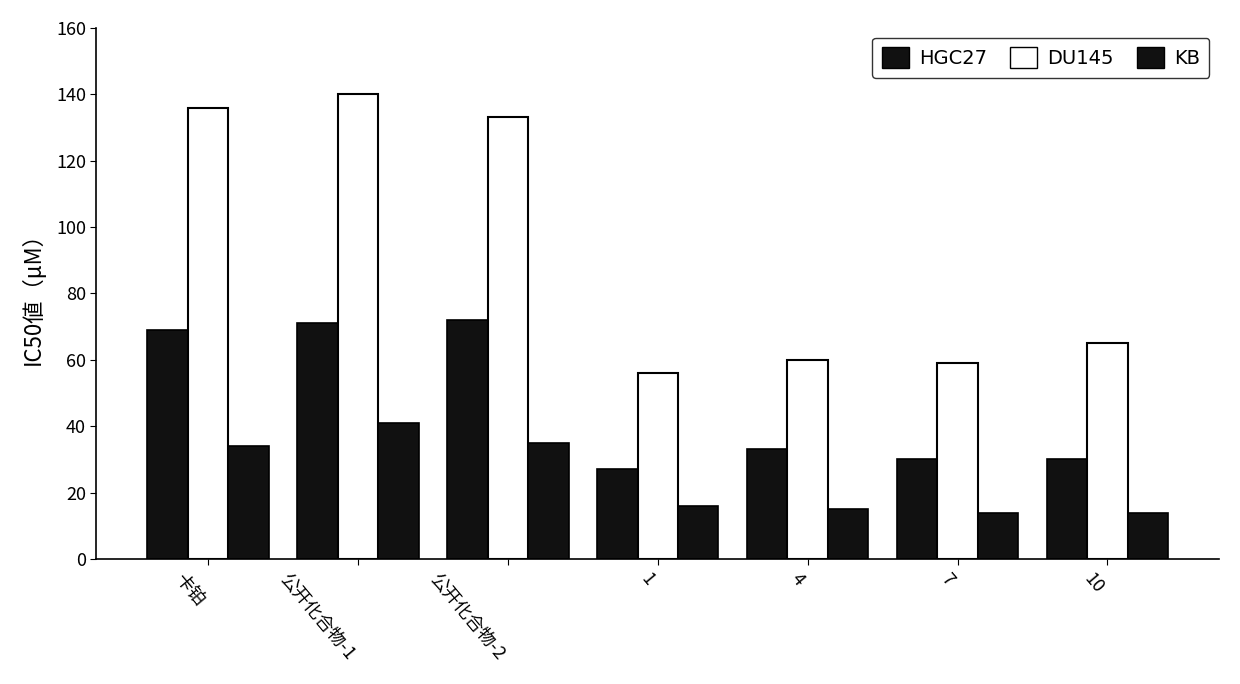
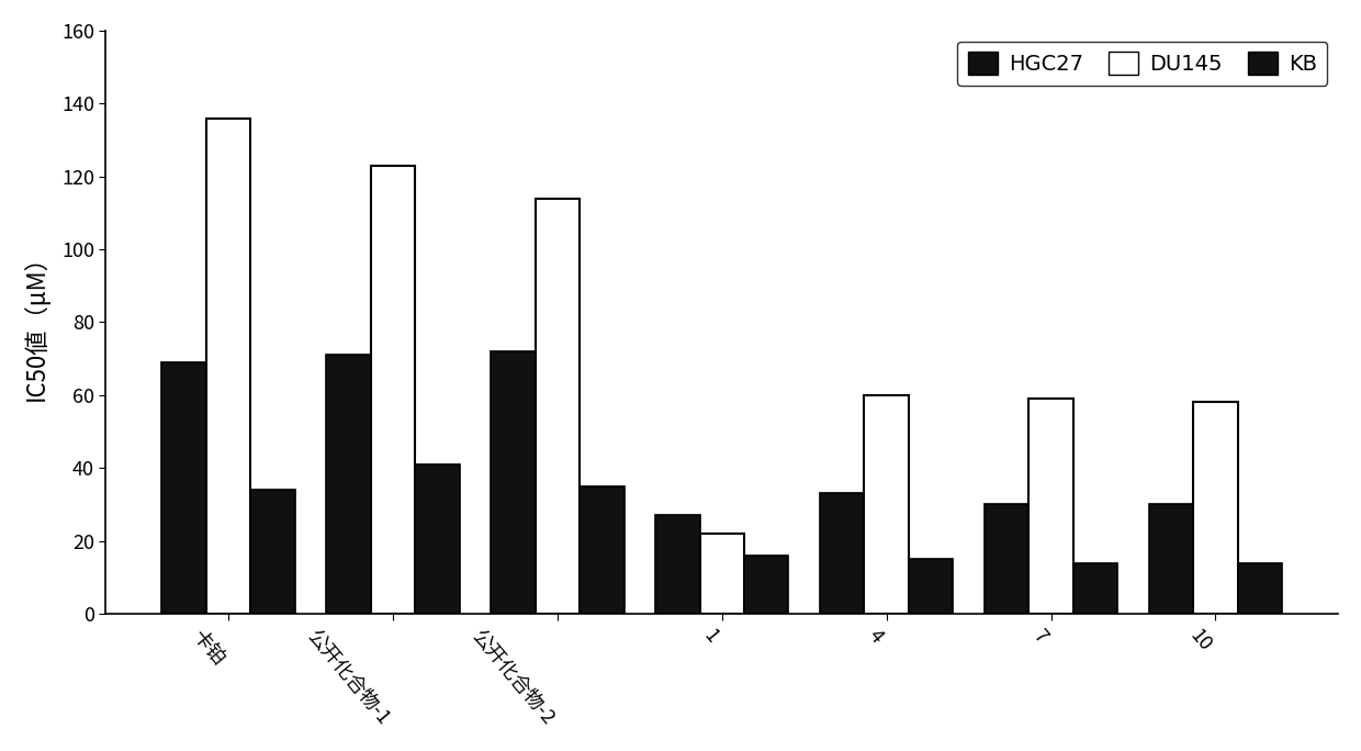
DU145/公开化合物-1: 140 -> 123
DU145/公开化合物-2: 133 -> 114
DU145/1: 56 -> 22
DU145/10: 65 -> 58
